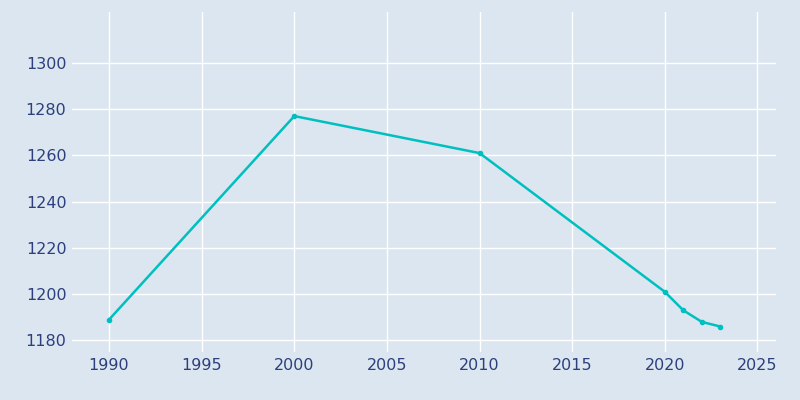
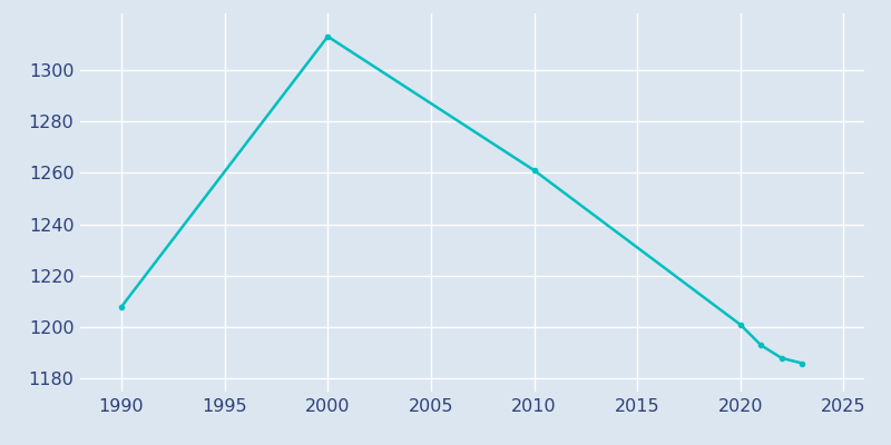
1990: 1189 -> 1208
2000: 1277 -> 1313
